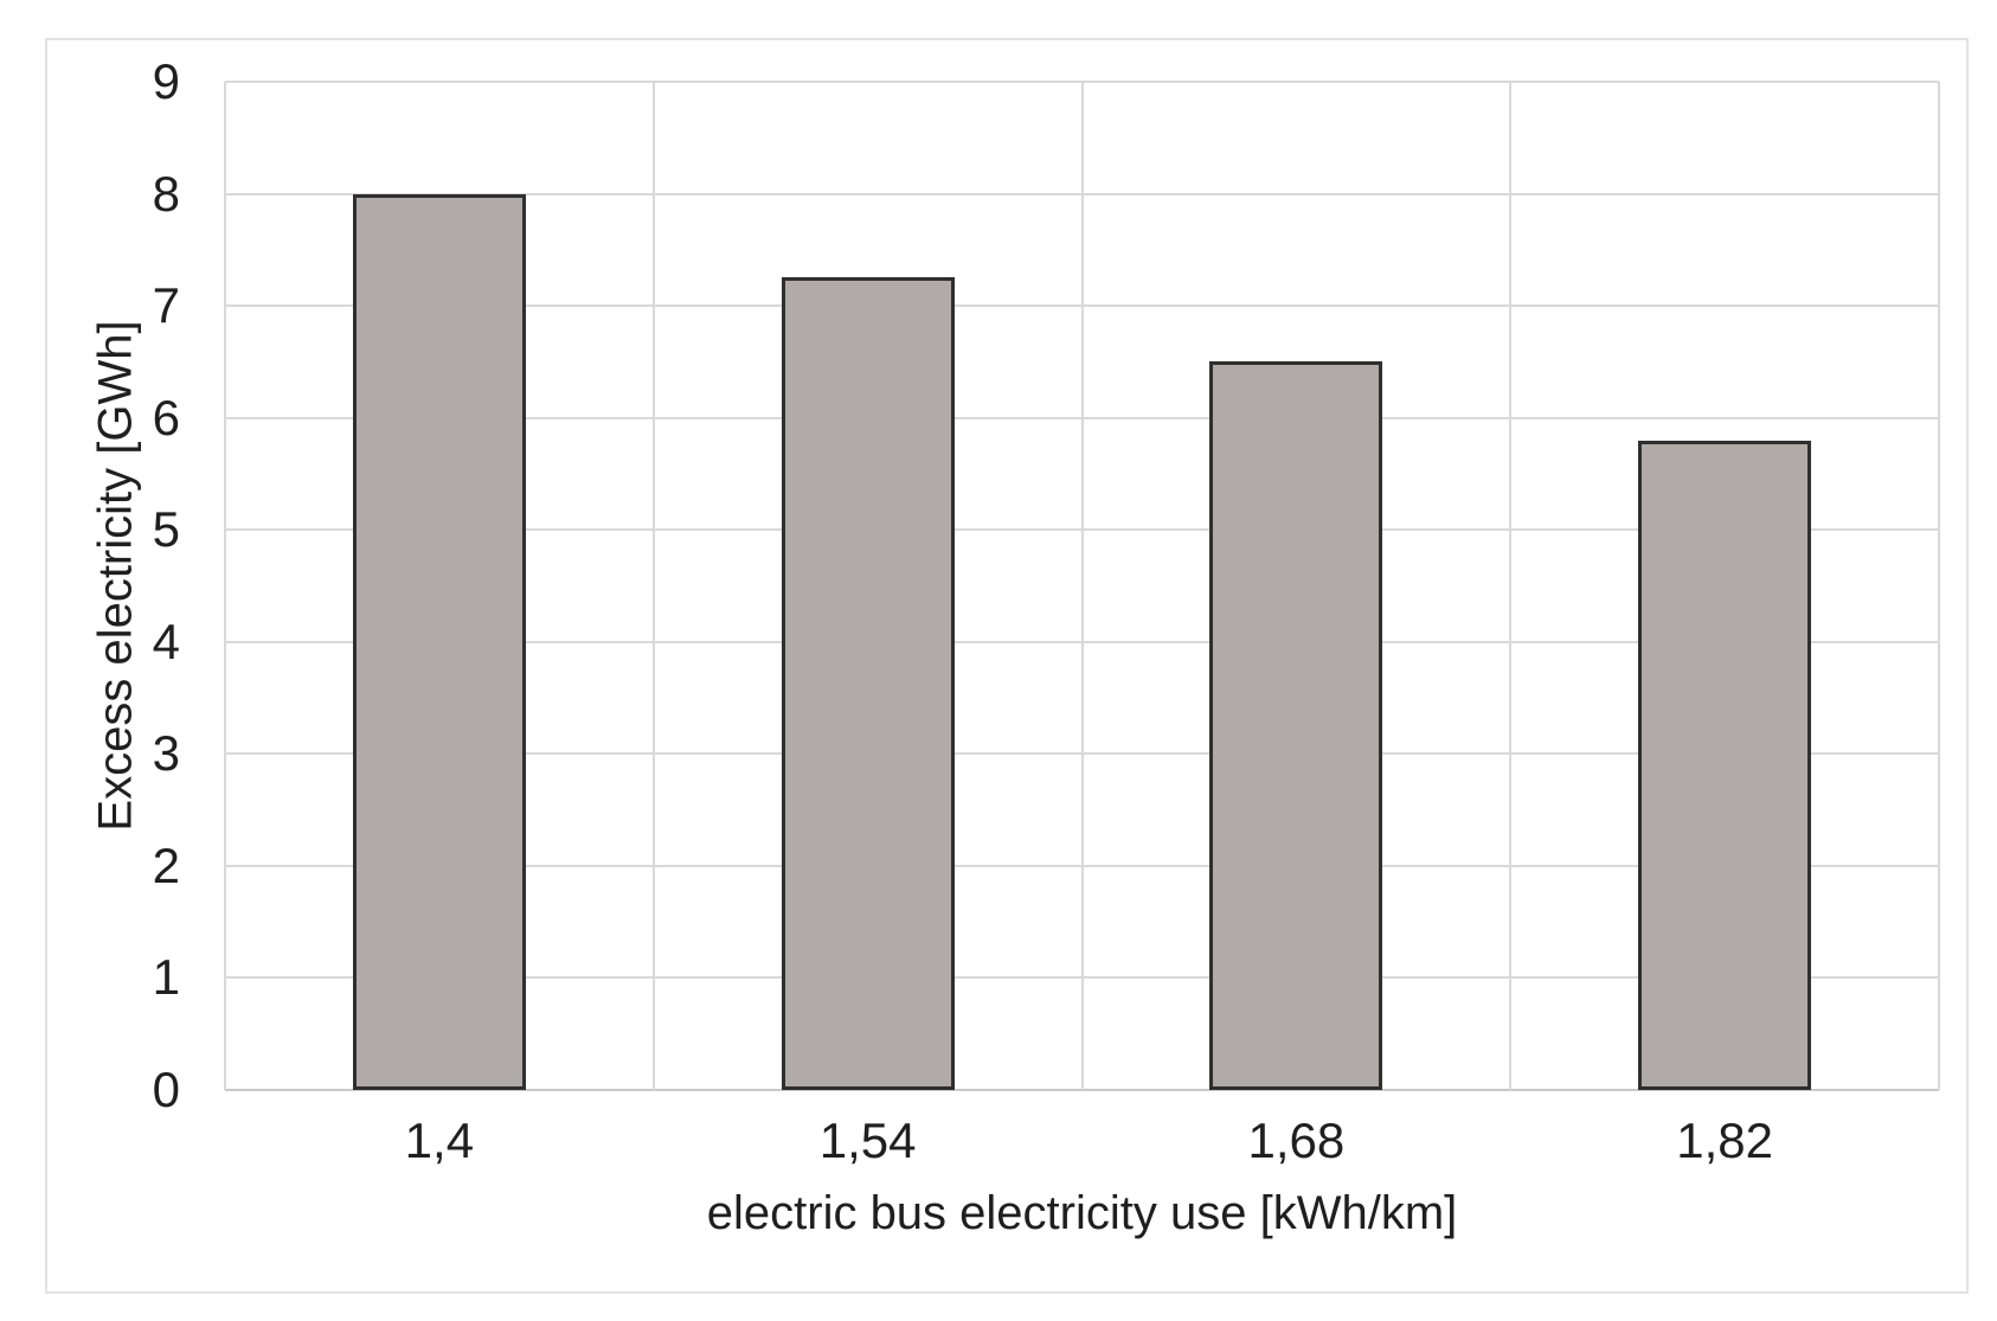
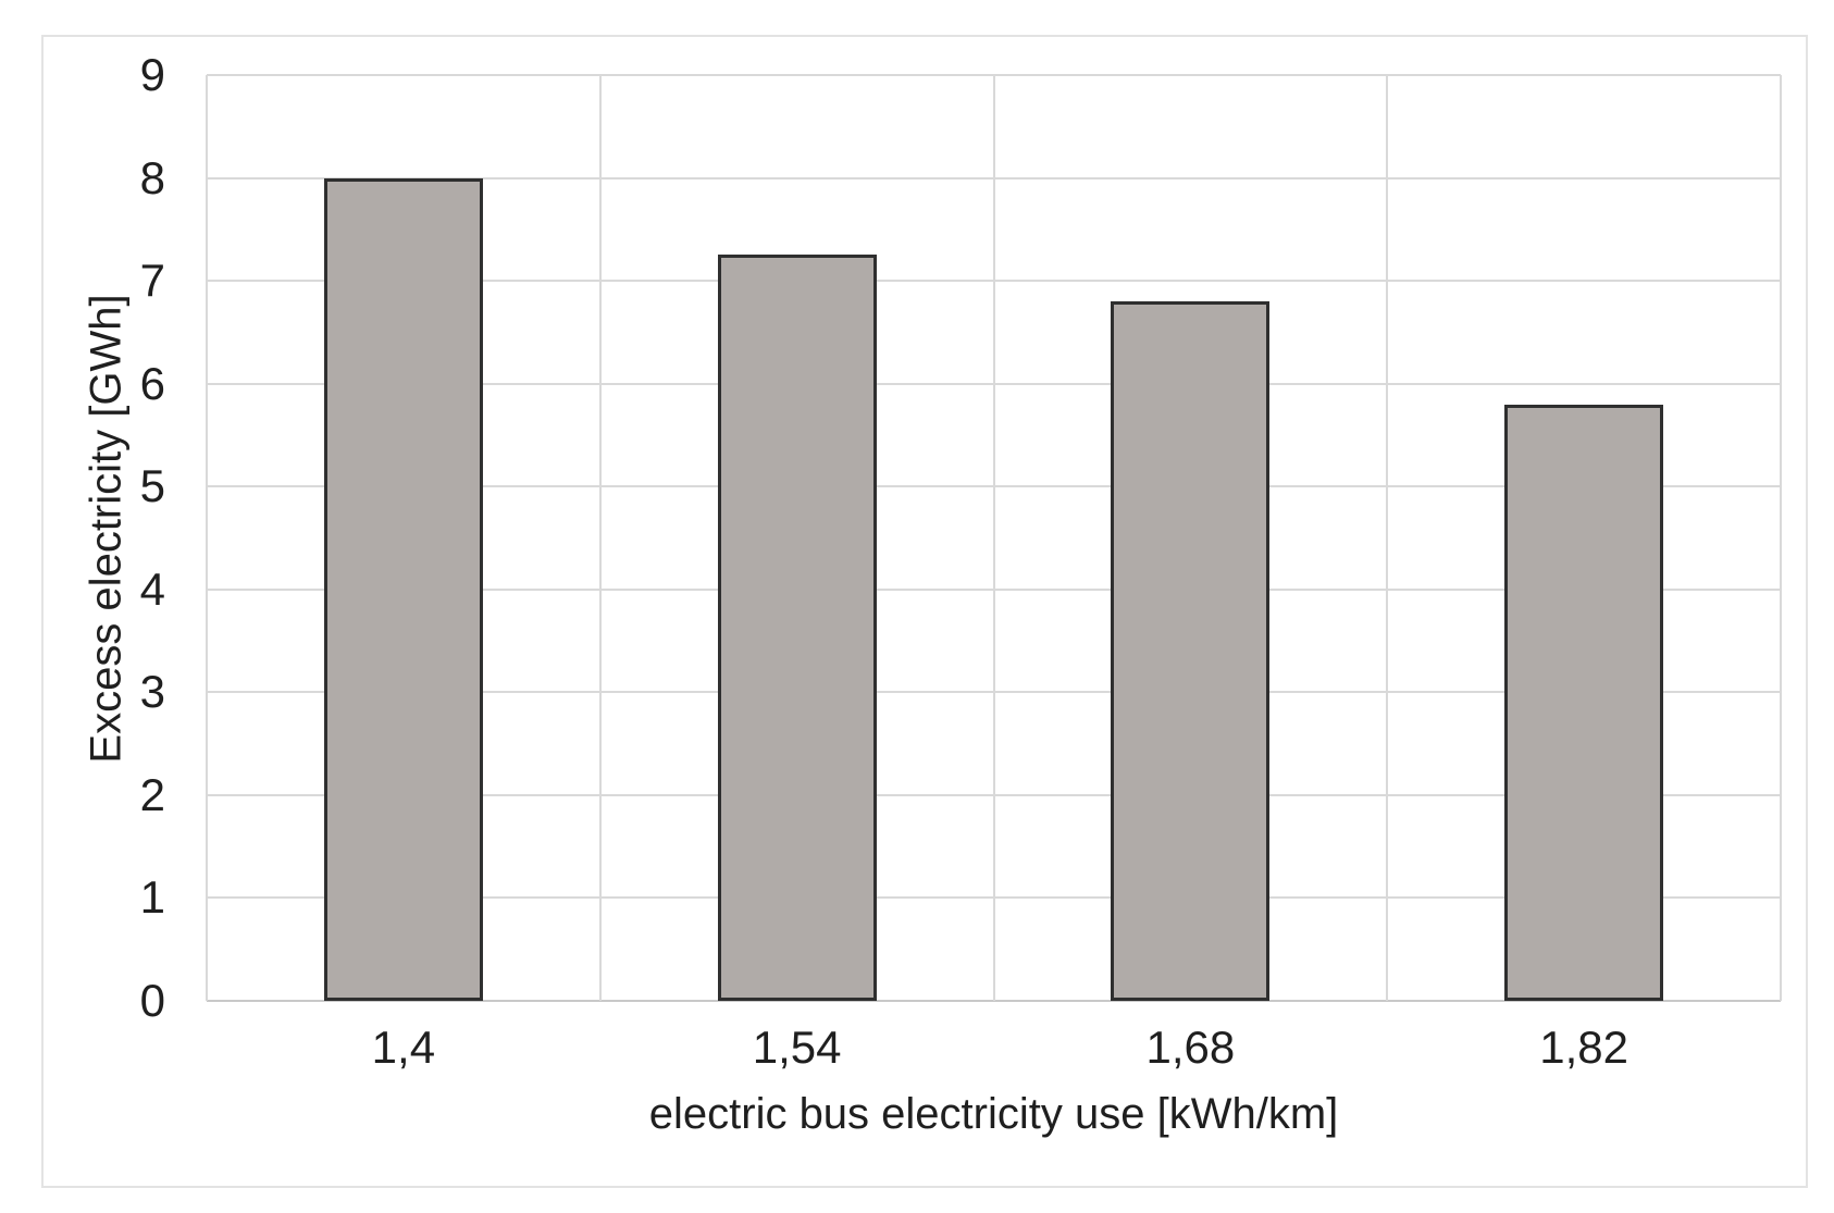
1,68: 6.5 -> 6.8
